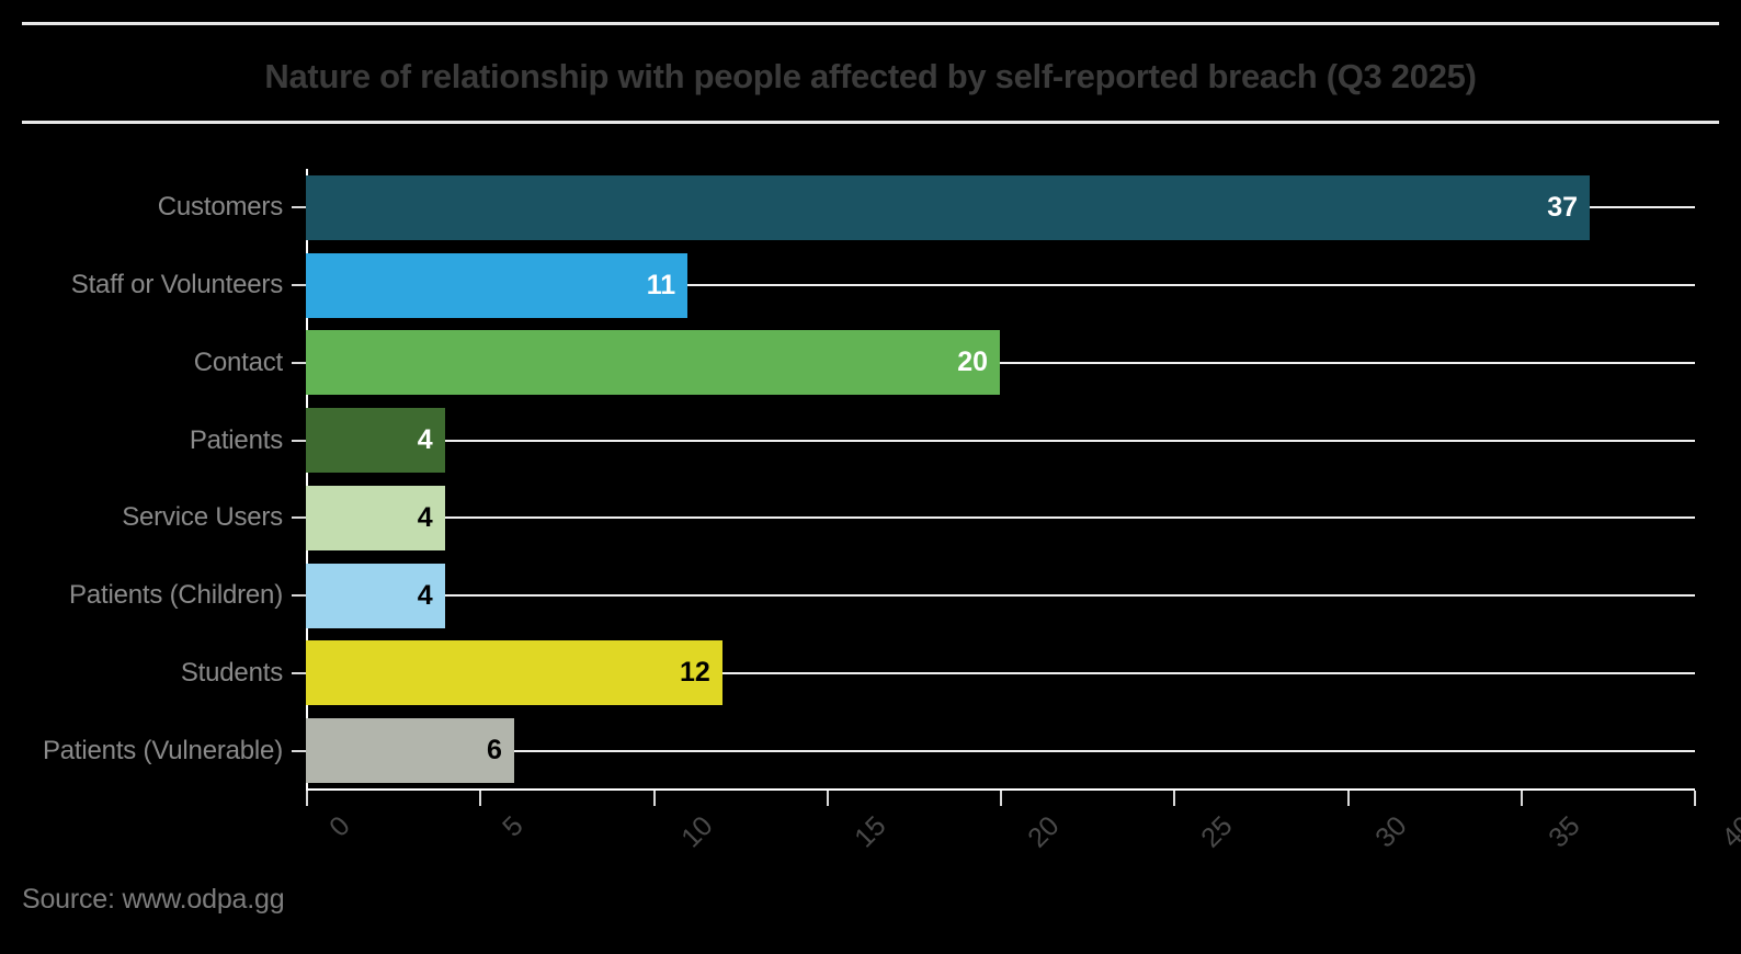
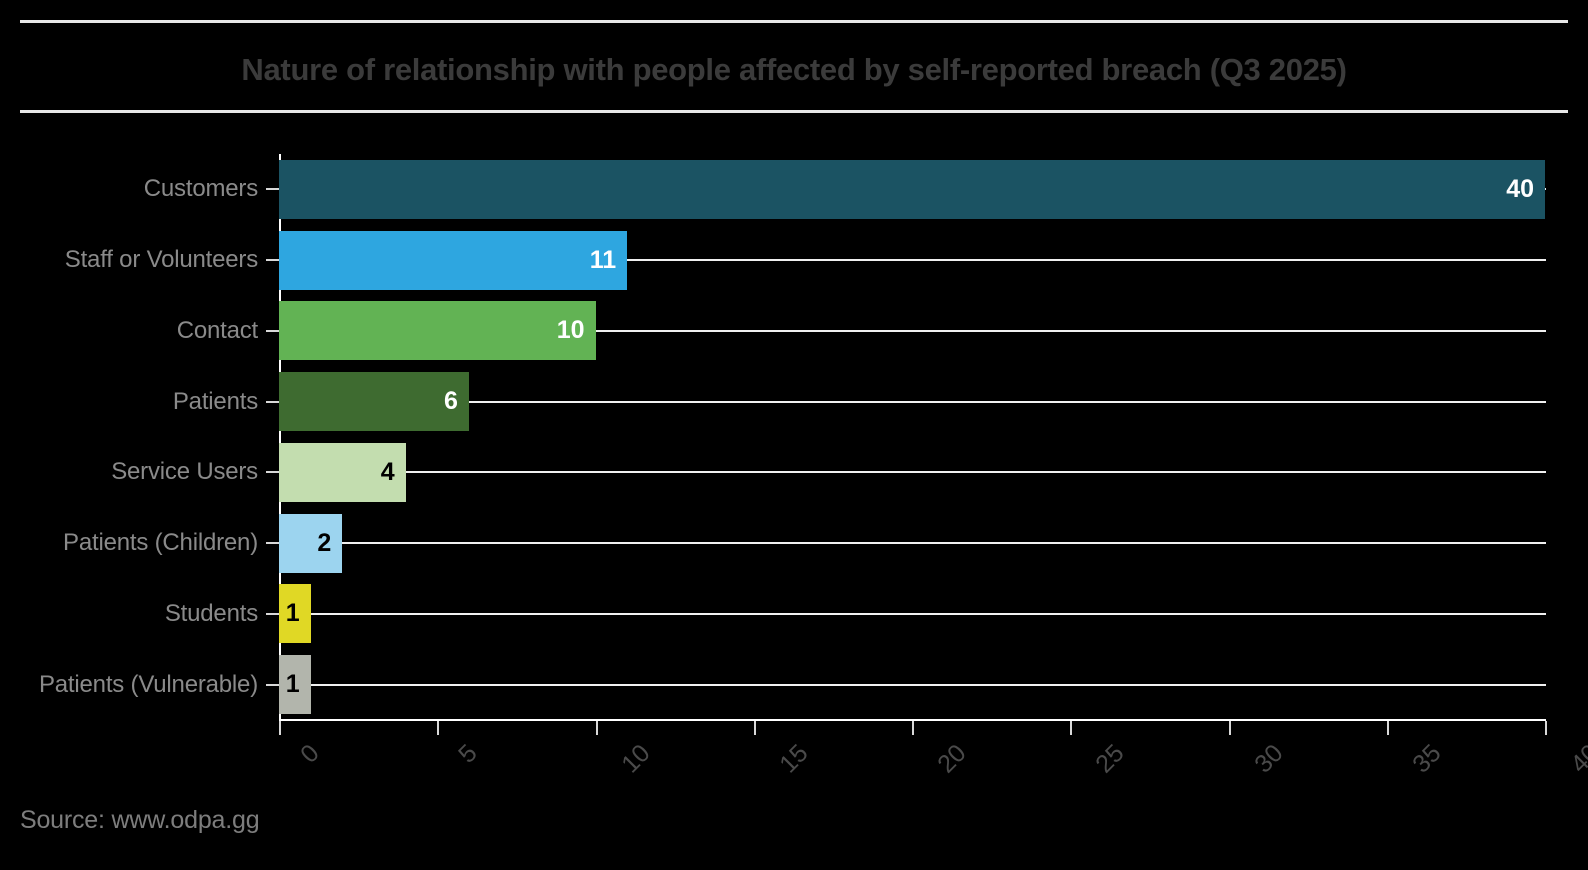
Customers: 37 -> 40
Contact: 20 -> 10
Patients: 4 -> 6
Patients (Children): 4 -> 2
Students: 12 -> 1
Patients (Vulnerable): 6 -> 1
